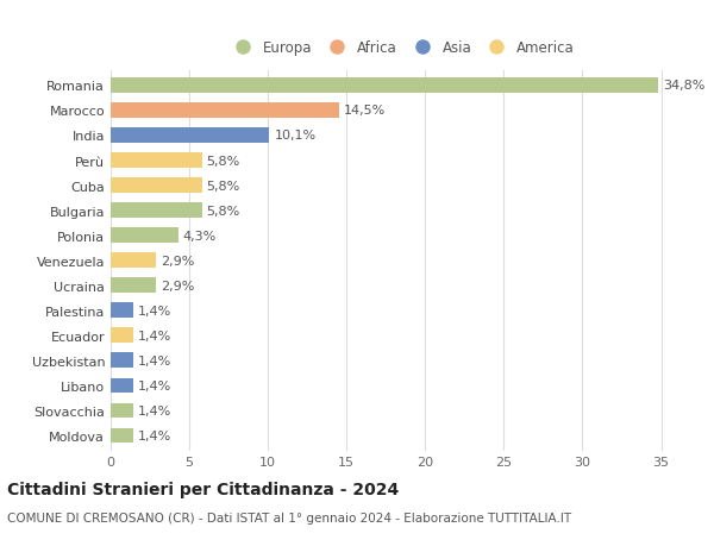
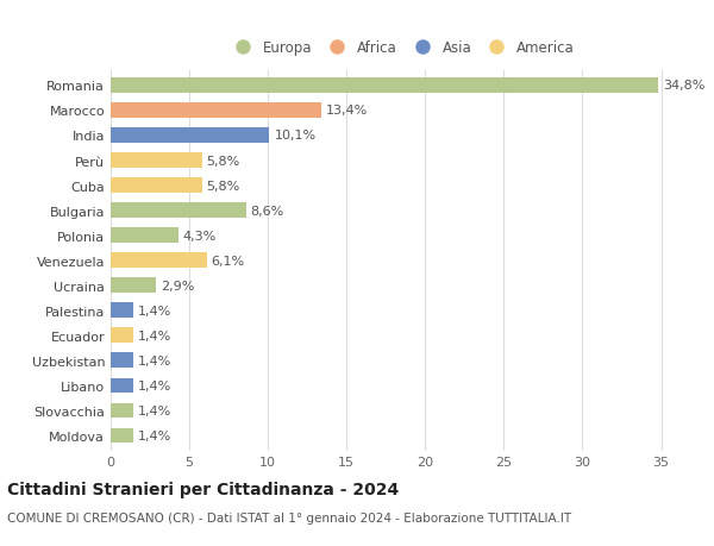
Marocco: 14,5% -> 13,4%
Bulgaria: 5,8% -> 8,6%
Venezuela: 2,9% -> 6,1%
